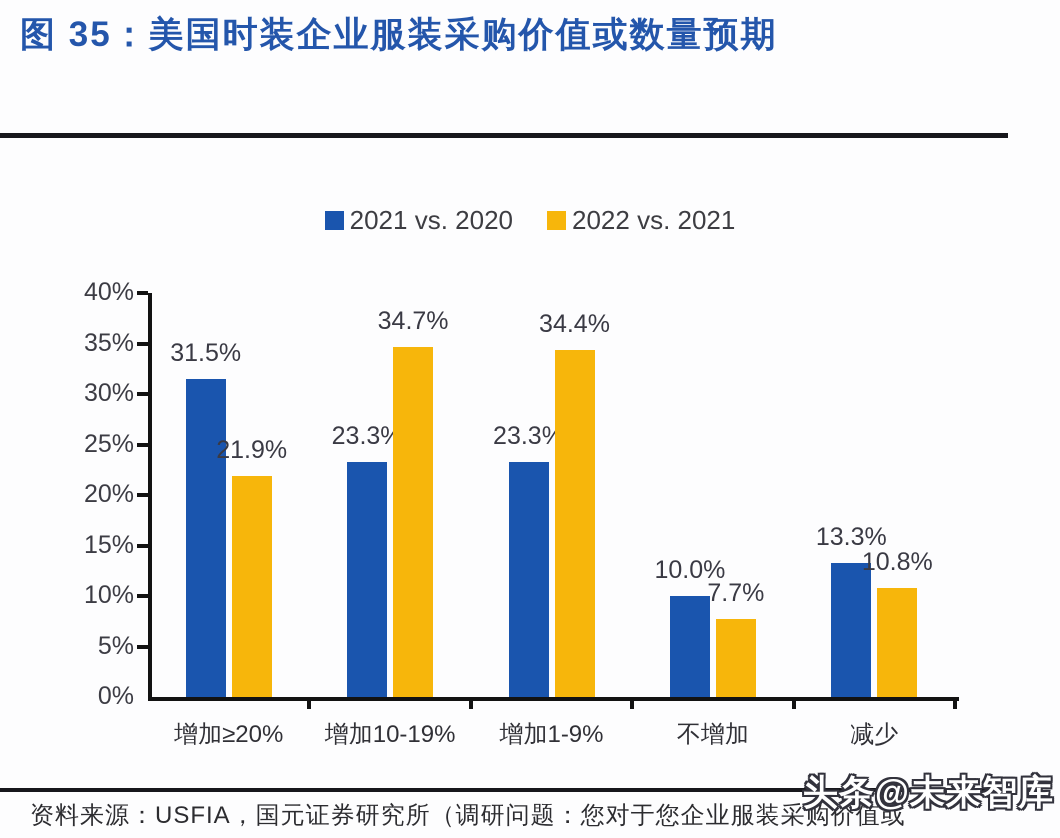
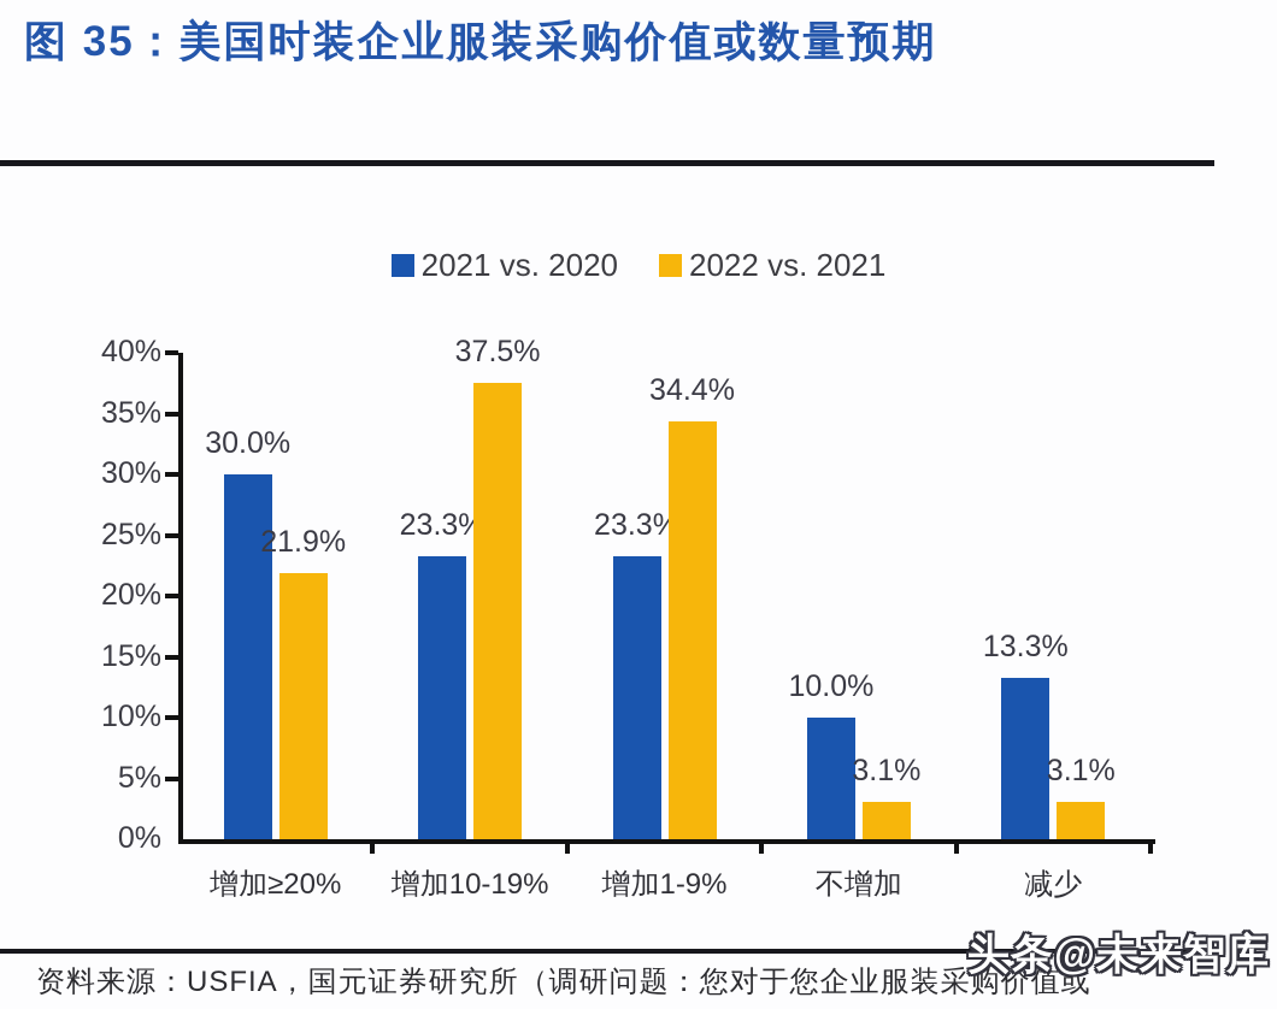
2021 vs. 2020/增加≥20%: 31.5% -> 30.0%
2022 vs. 2021/增加10-19%: 34.7% -> 37.5%
2022 vs. 2021/不增加: 7.7% -> 3.1%
2022 vs. 2021/减少: 10.8% -> 3.1%
